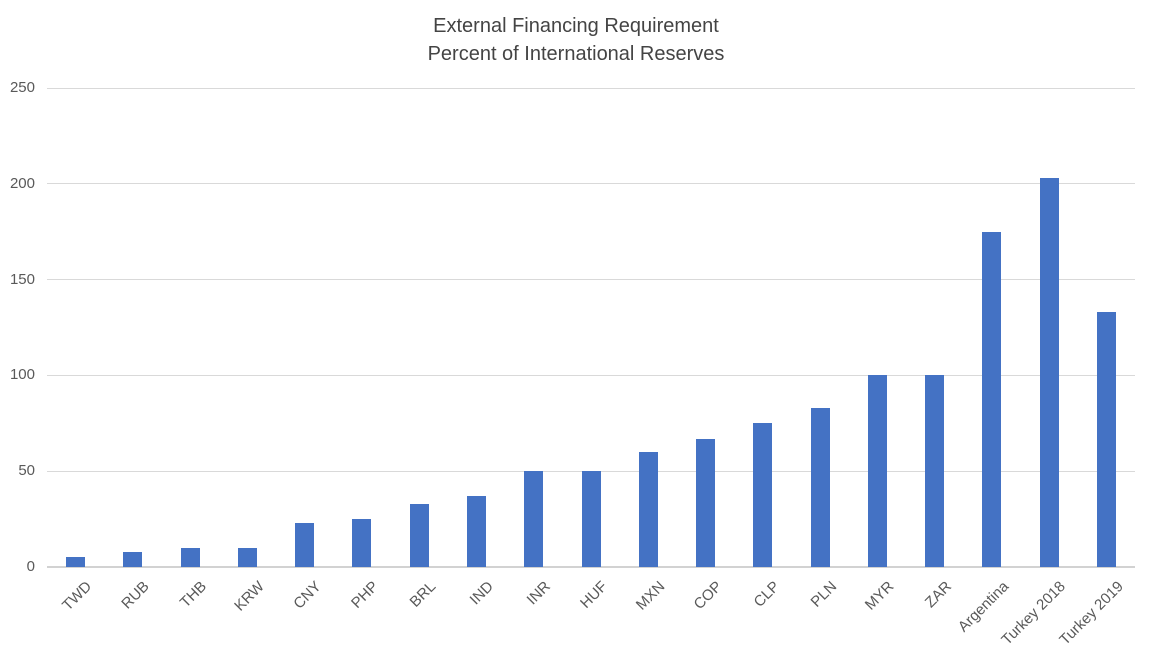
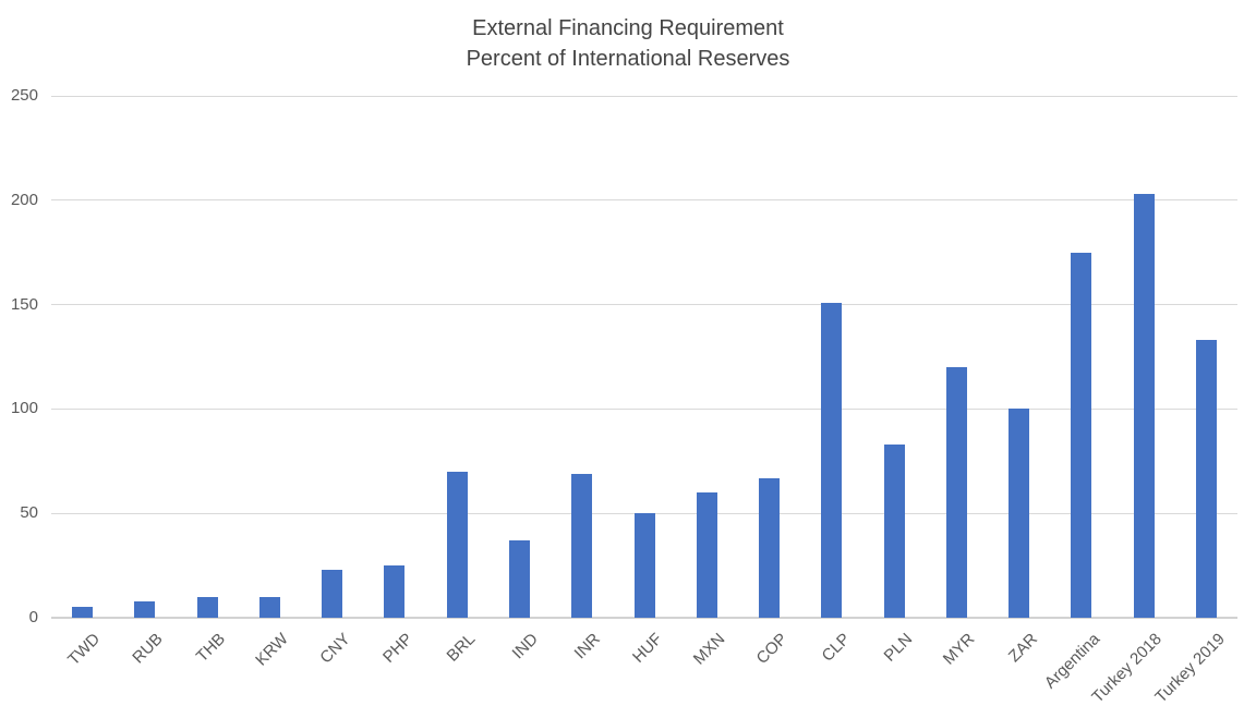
BRL: 33 -> 70
INR: 50 -> 69
CLP: 75 -> 151
MYR: 100 -> 120
